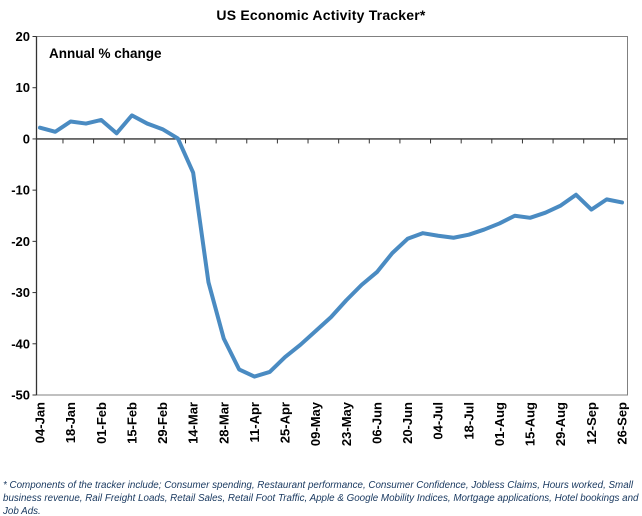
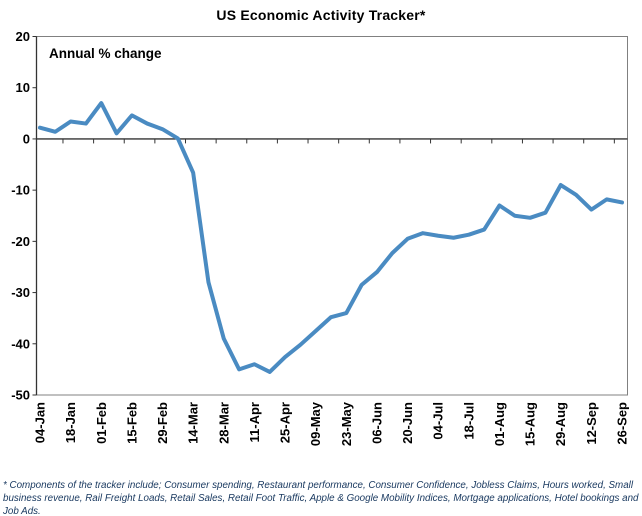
01-Feb: 4 -> 7
11-Apr: -46 -> -44
23-May: -32 -> -34
01-Aug: -16 -> -13
29-Aug: -13 -> -9
